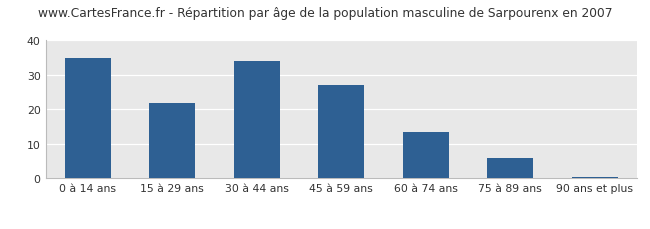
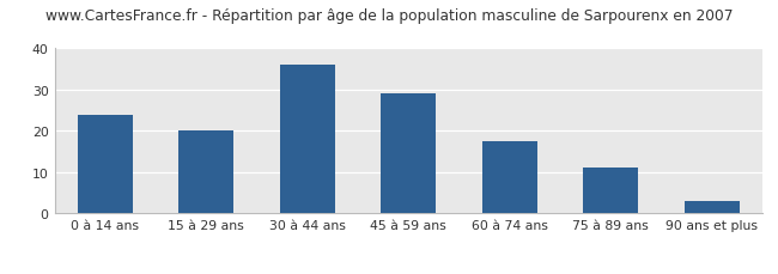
0 à 14 ans: 35.0 -> 24.0
15 à 29 ans: 22.0 -> 20.0
30 à 44 ans: 34.0 -> 36.0
45 à 59 ans: 27.0 -> 29.0
60 à 74 ans: 13.5 -> 17.5
75 à 89 ans: 6.0 -> 11.0
90 ans et plus: 0.4 -> 3.0
